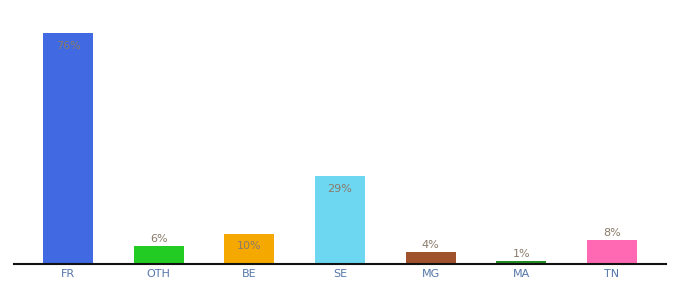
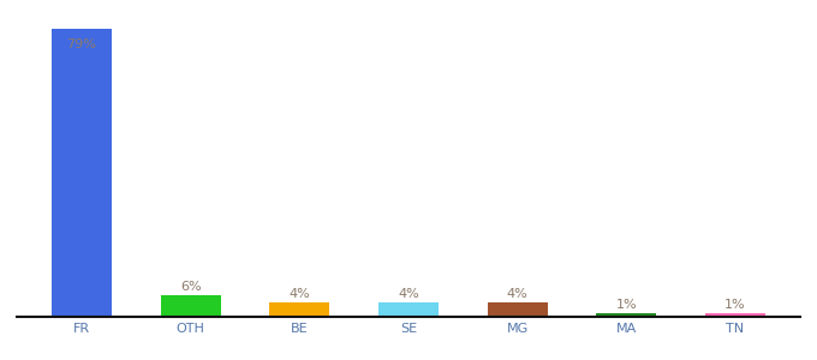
FR: 76% -> 79%
BE: 10% -> 4%
SE: 29% -> 4%
TN: 8% -> 1%
